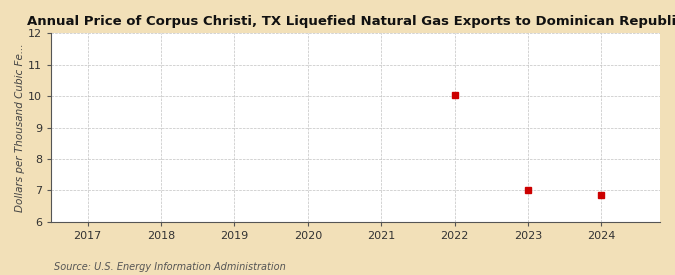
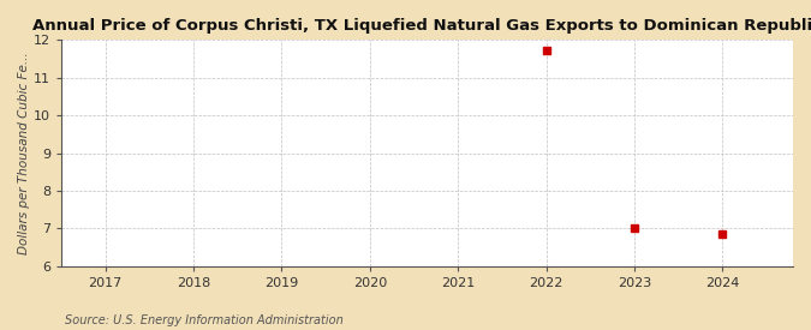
2022: 10.05 -> 11.73
